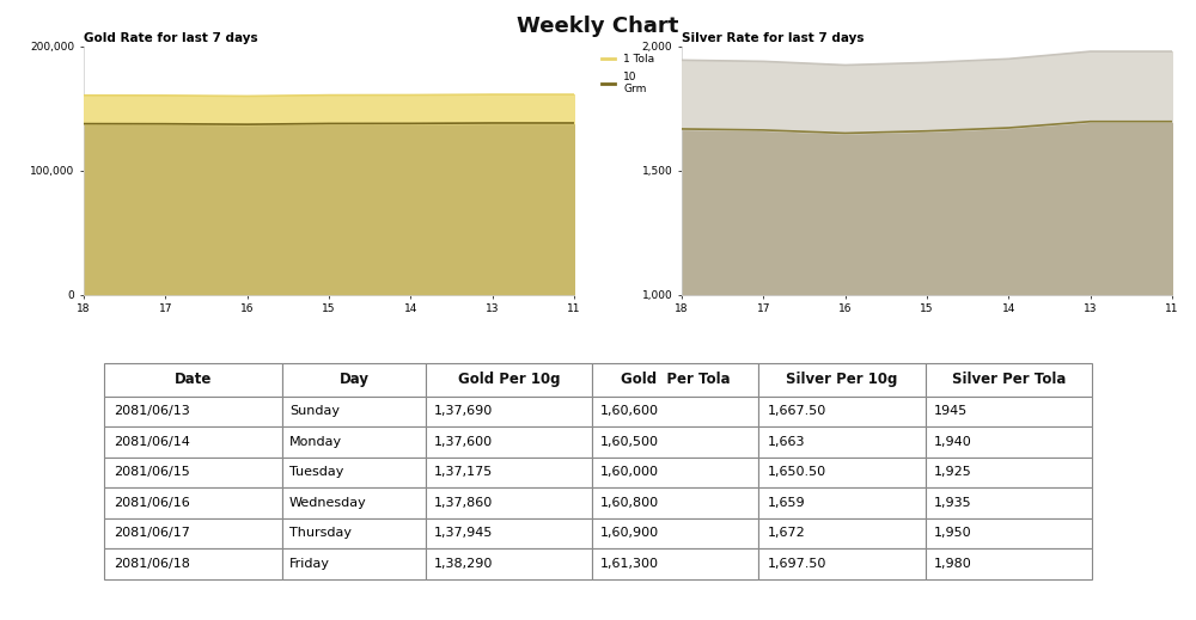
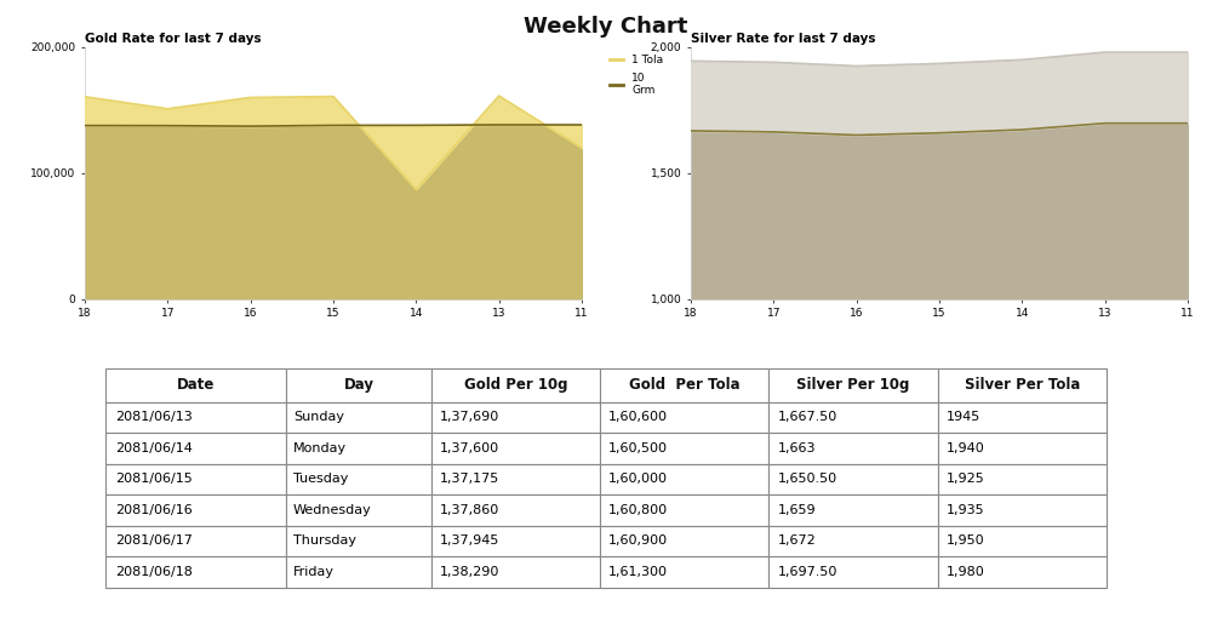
Gold Rate for last 7 days/1 Tola/17: 160,000 -> 151,000
Gold Rate for last 7 days/1 Tola/14: 161,000 -> 87,000
Gold Rate for last 7 days/1 Tola/11: 161,000 -> 120,000
